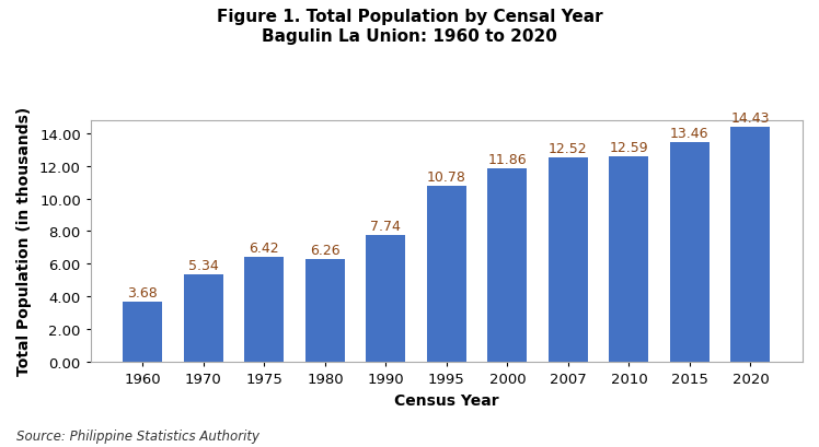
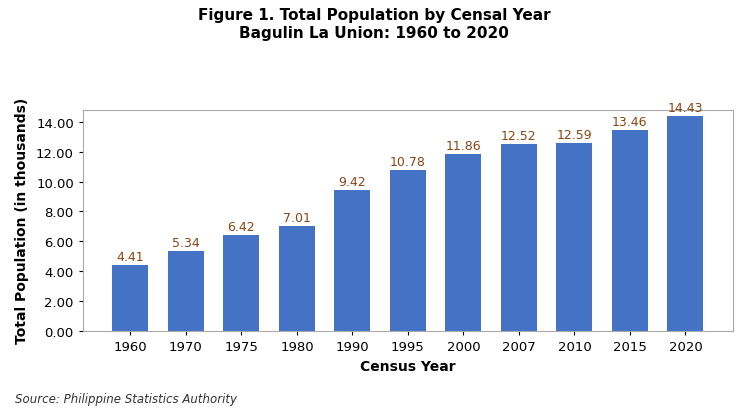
1960: 3.68 -> 4.41
1980: 6.26 -> 7.01
1990: 7.74 -> 9.42
